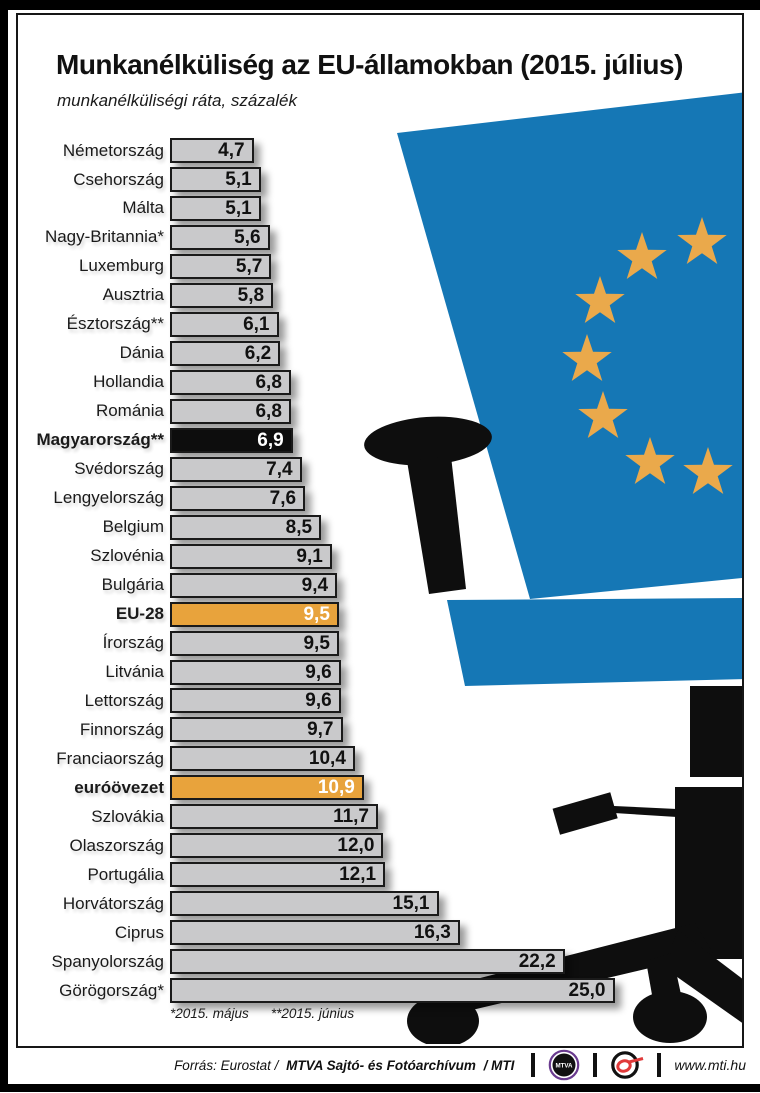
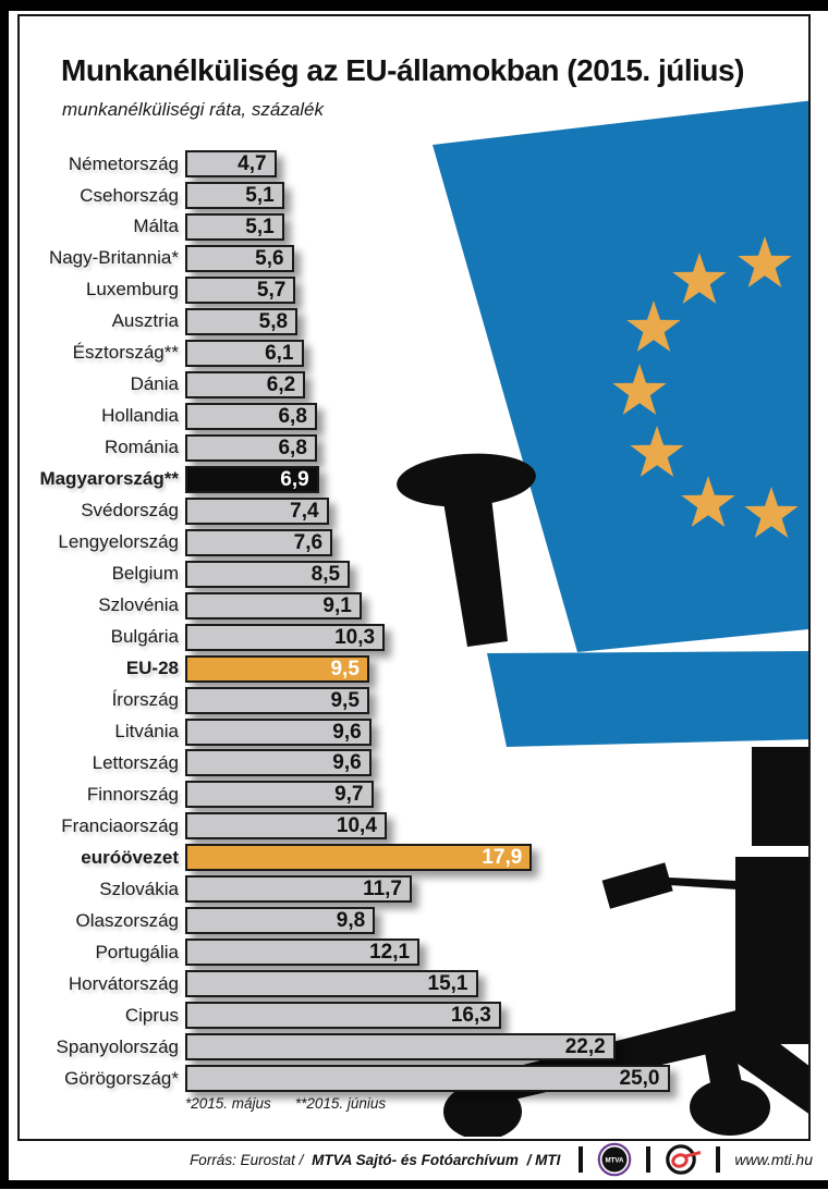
Bulgária: 9,4 -> 10,3
euróövezet: 10,9 -> 17,9
Olaszország: 12,0 -> 9,8
